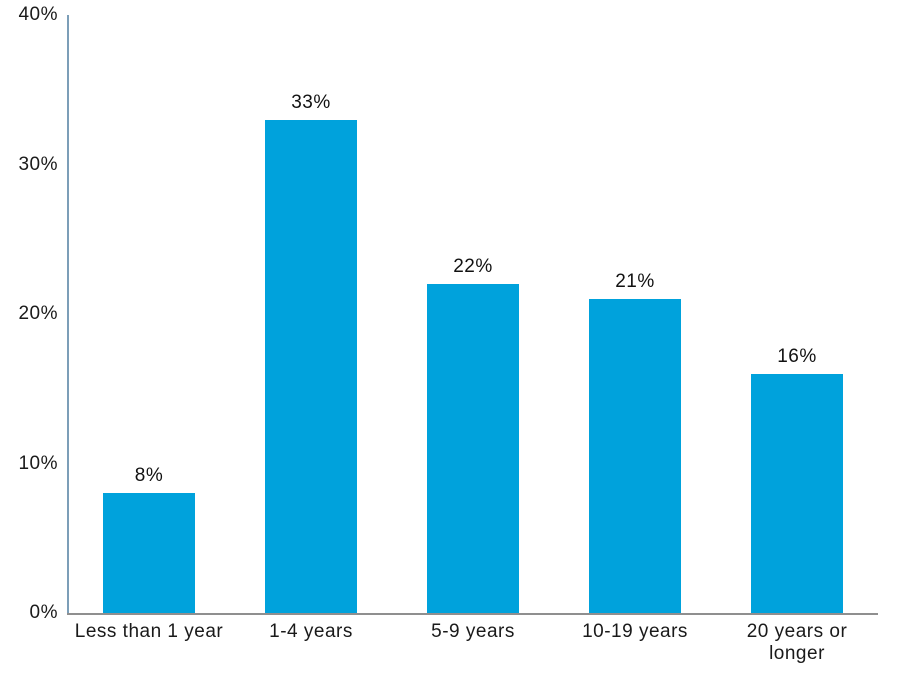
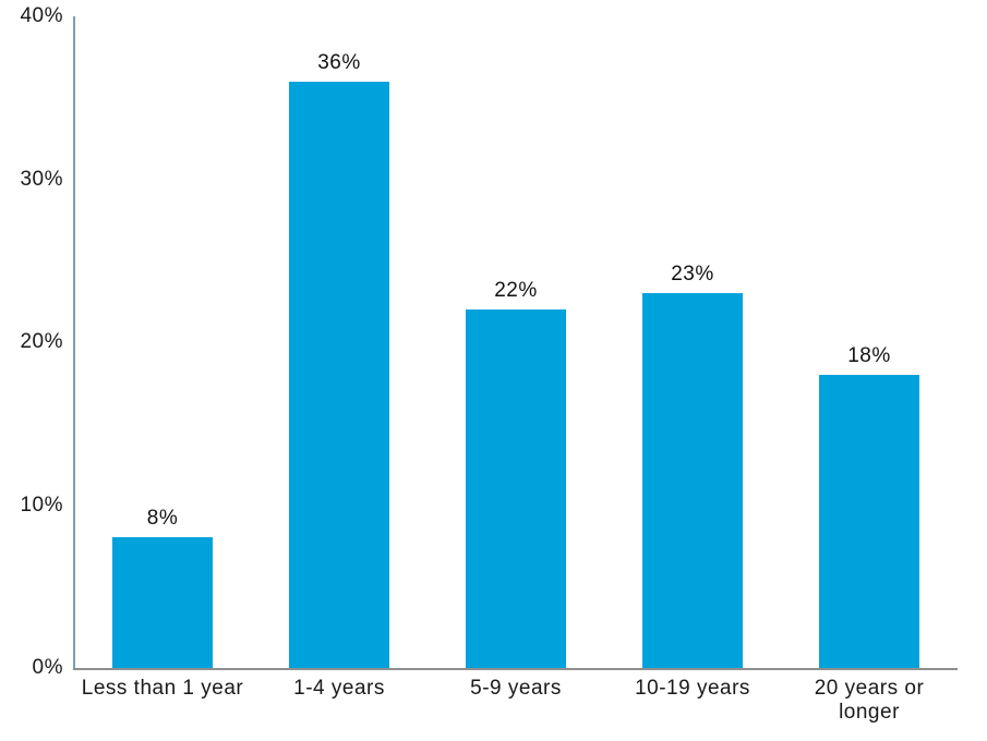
1-4 years: 33% -> 36%
10-19 years: 21% -> 23%
20 years or longer: 16% -> 18%
